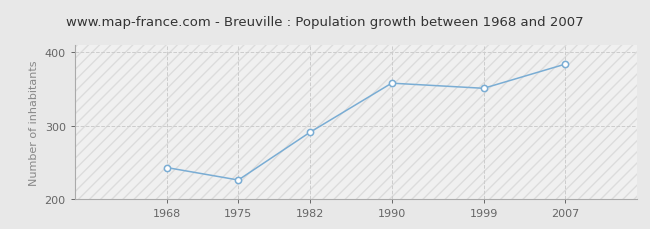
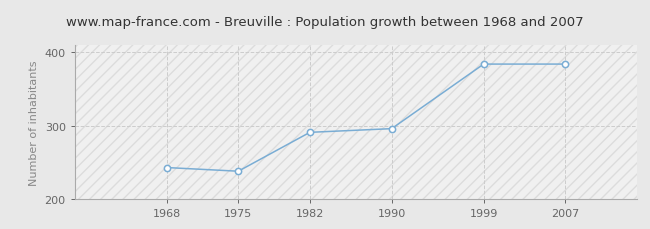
1975: 226 -> 238
1990: 358 -> 296
1999: 351 -> 384
